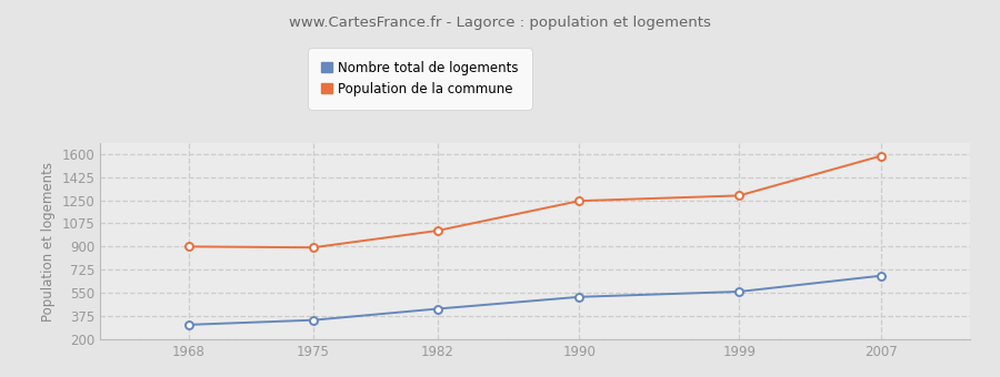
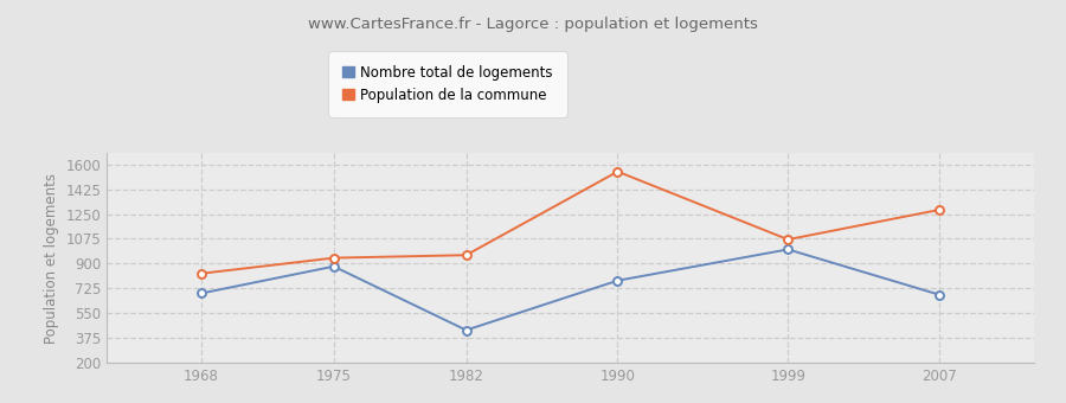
Nombre total de logements/1968: 310 -> 690
Population de la commune/1968: 900 -> 830
Nombre total de logements/1975: 340 -> 880
Population de la commune/1975: 890 -> 940
Population de la commune/1982: 1020 -> 960
Nombre total de logements/1990: 520 -> 780
Population de la commune/1990: 1240 -> 1550
Nombre total de logements/1999: 560 -> 1000
Population de la commune/1999: 1280 -> 1070
Population de la commune/2007: 1580 -> 1280
